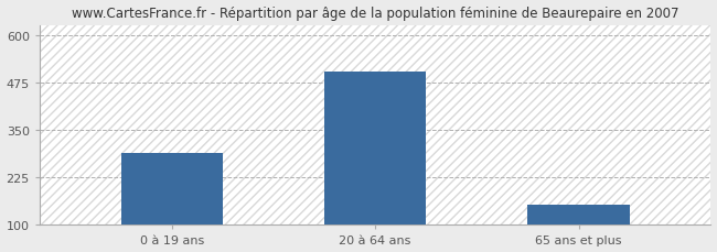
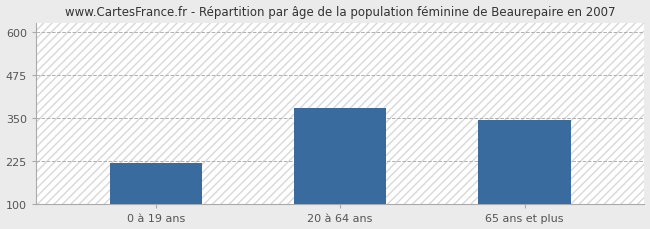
0 à 19 ans: 290 -> 220
20 à 64 ans: 502 -> 380
65 ans et plus: 152 -> 345
